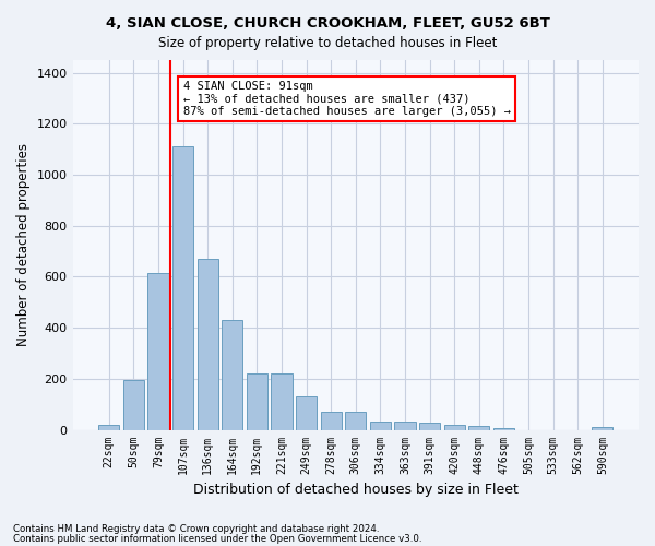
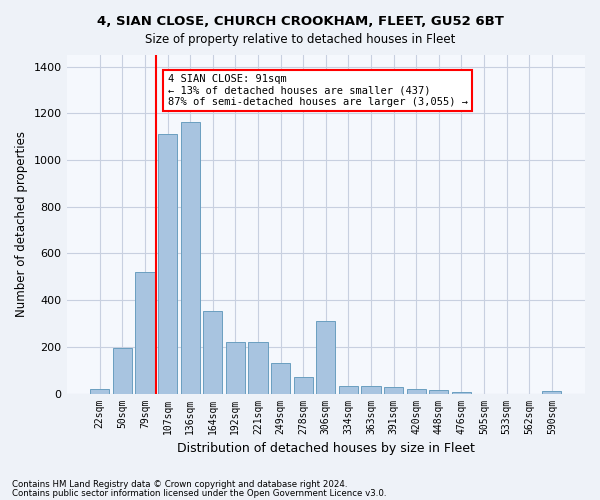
79sqm: 615 -> 520
136sqm: 670 -> 1165
164sqm: 430 -> 355
306sqm: 73 -> 310
